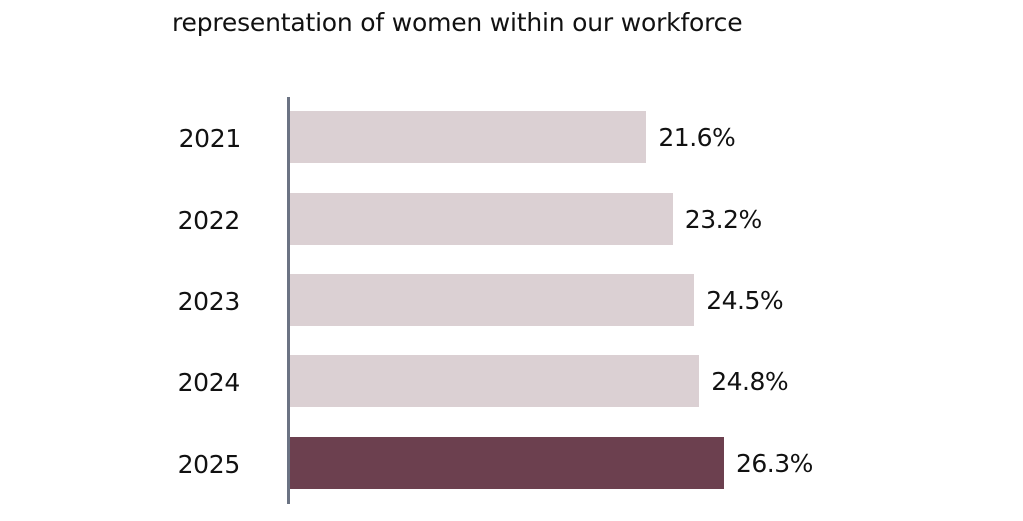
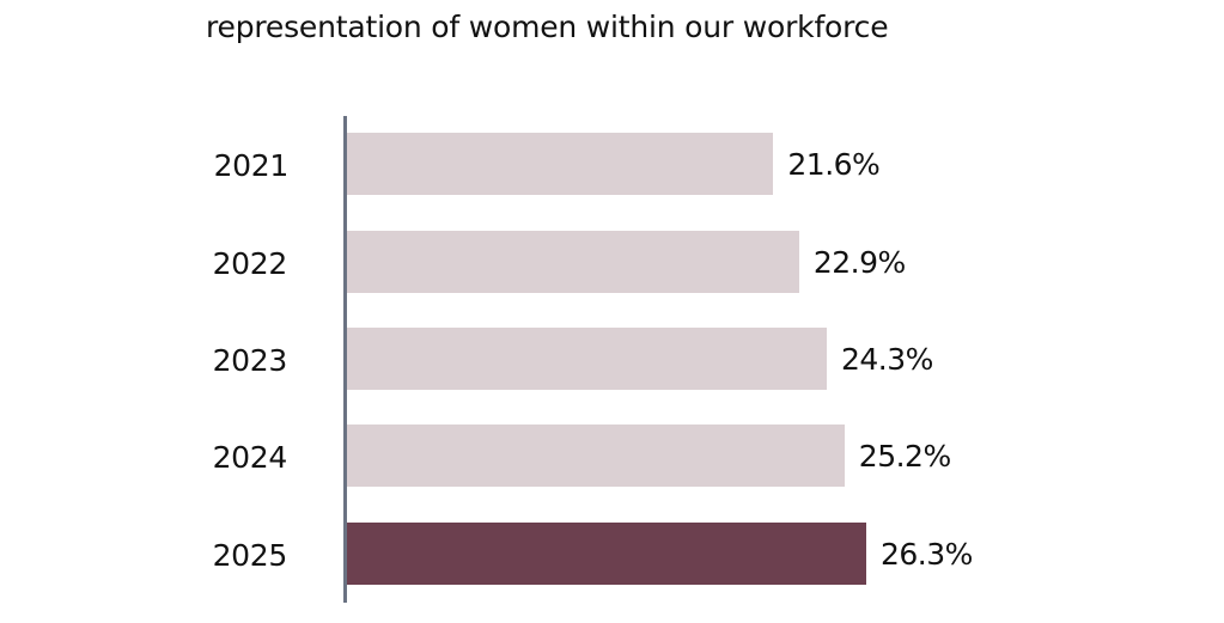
2022: 23.2% -> 22.9%
2023: 24.5% -> 24.3%
2024: 24.8% -> 25.2%
